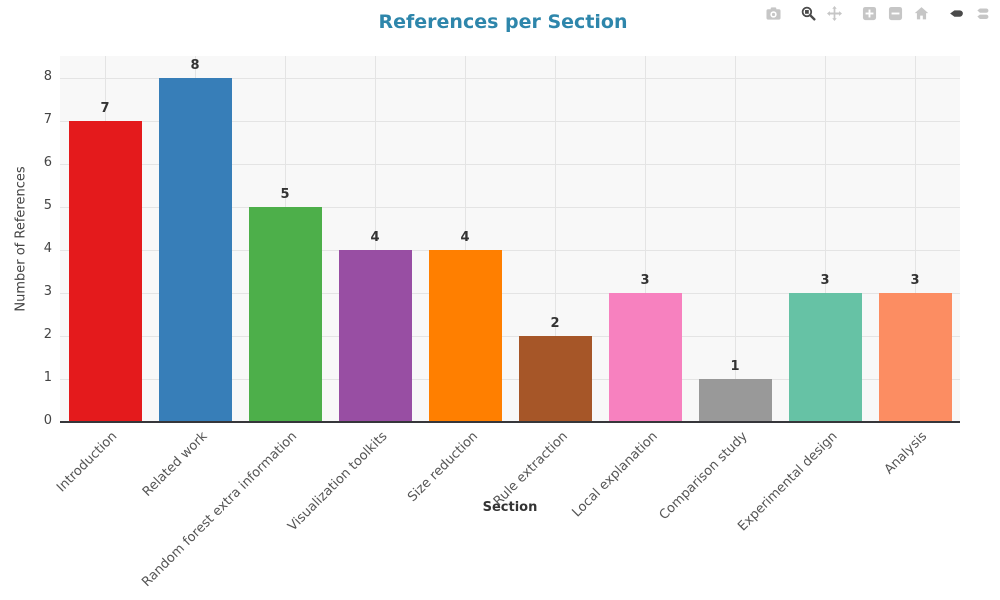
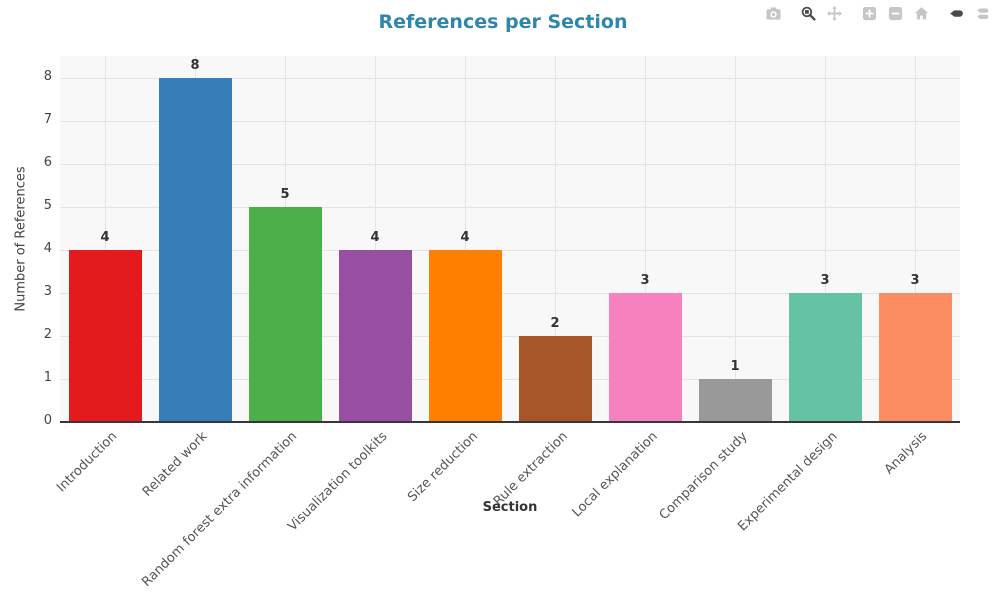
Introduction: 7 -> 4
